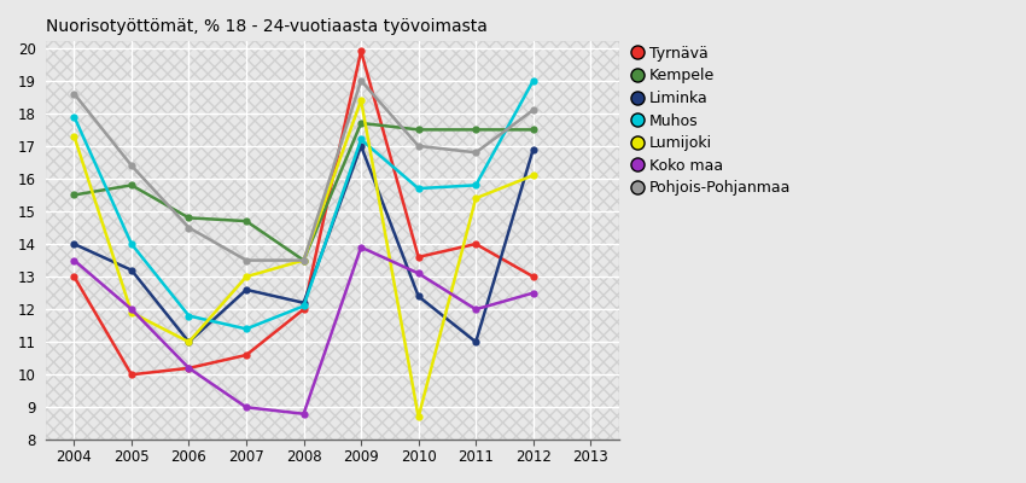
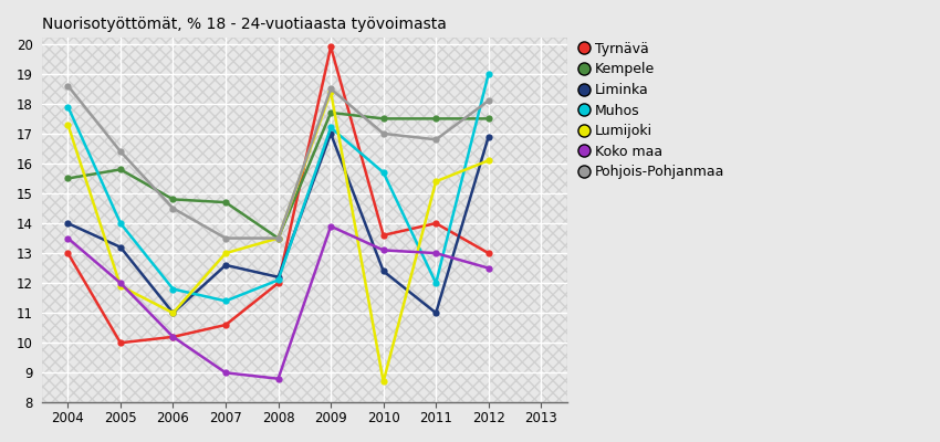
Pohjois-Pohjanmaa/2009: 19.0 -> 18.5
Muhos/2011: 15.8 -> 12.0
Koko maa/2011: 12.0 -> 13.0
